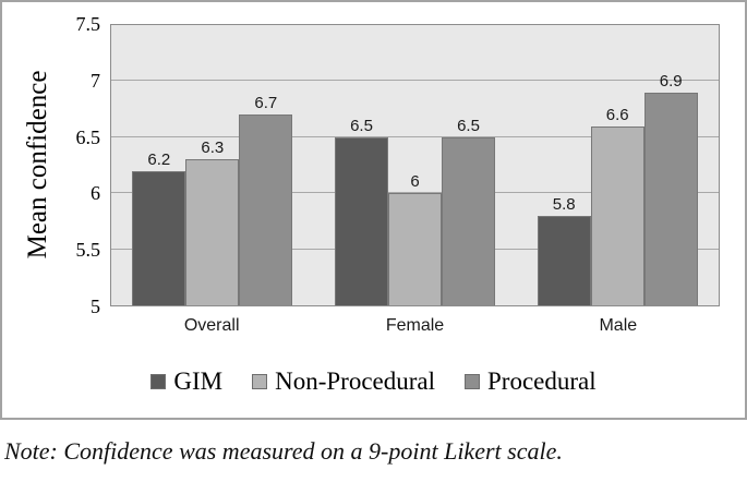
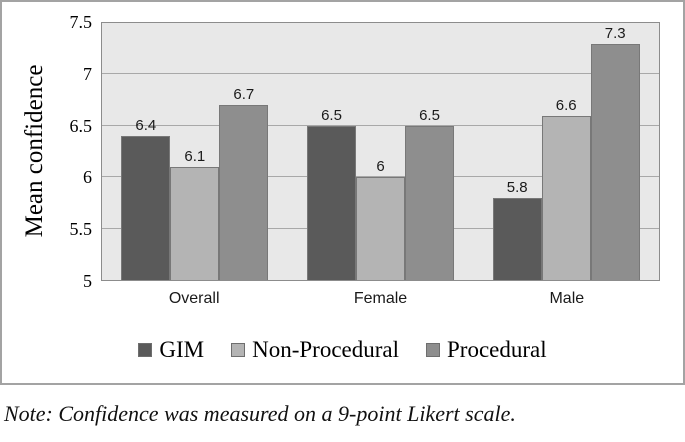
GIM/Overall: 6.2 -> 6.4
Non-Procedural/Overall: 6.3 -> 6.1
Procedural/Male: 6.9 -> 7.3
